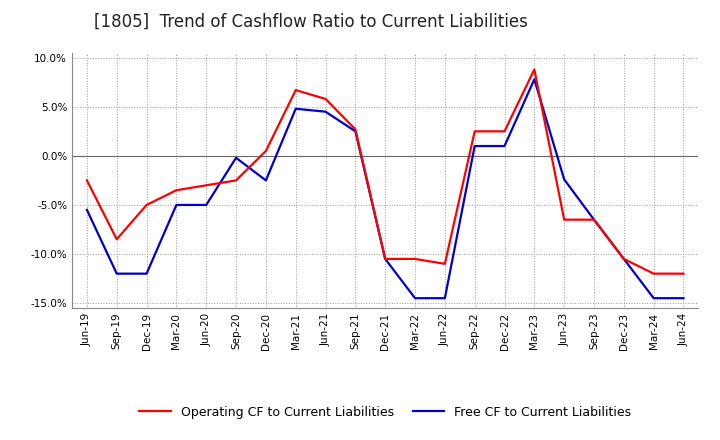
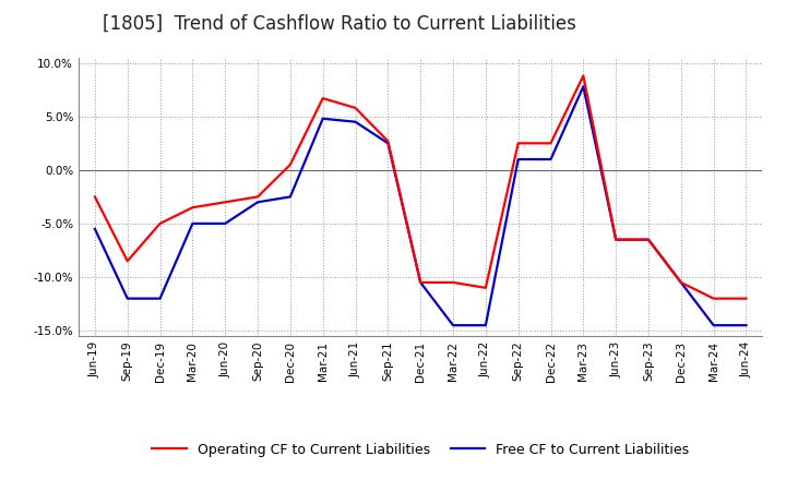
Free CF to Current Liabilities/Sep-20: -0.2% -> -3.0%
Free CF to Current Liabilities/Jun-23: -2.4% -> -6.5%
